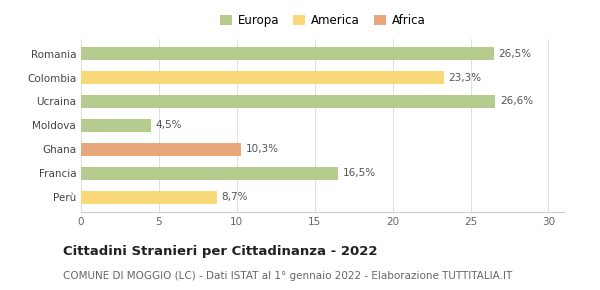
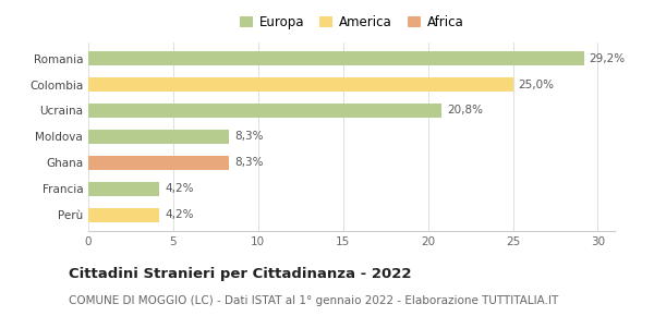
Romania: 26,5% -> 29,2%
Colombia: 23,3% -> 25,0%
Ucraina: 26,6% -> 20,8%
Moldova: 4,5% -> 8,3%
Ghana: 10,3% -> 8,3%
Francia: 16,5% -> 4,2%
Perù: 8,7% -> 4,2%
